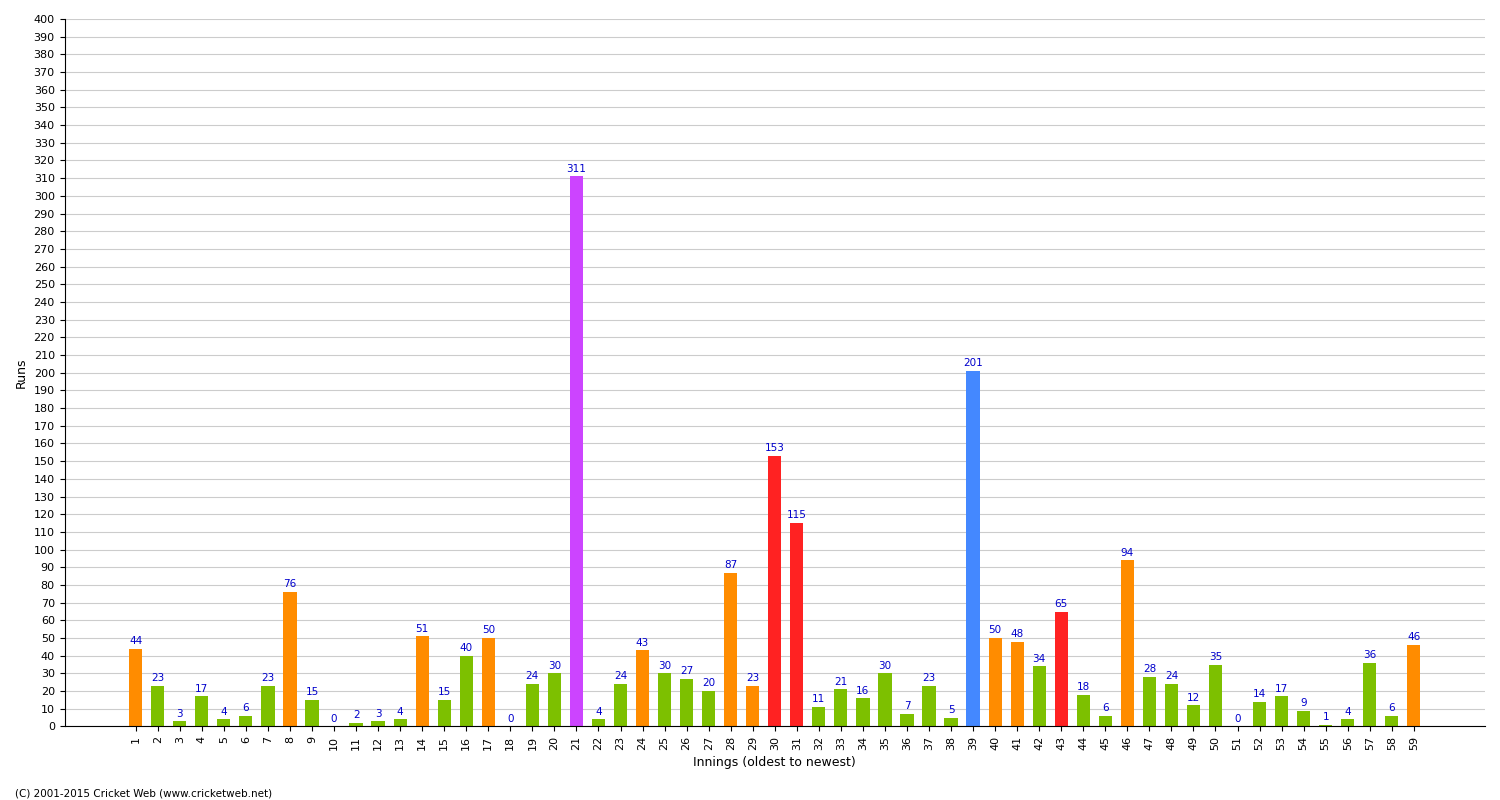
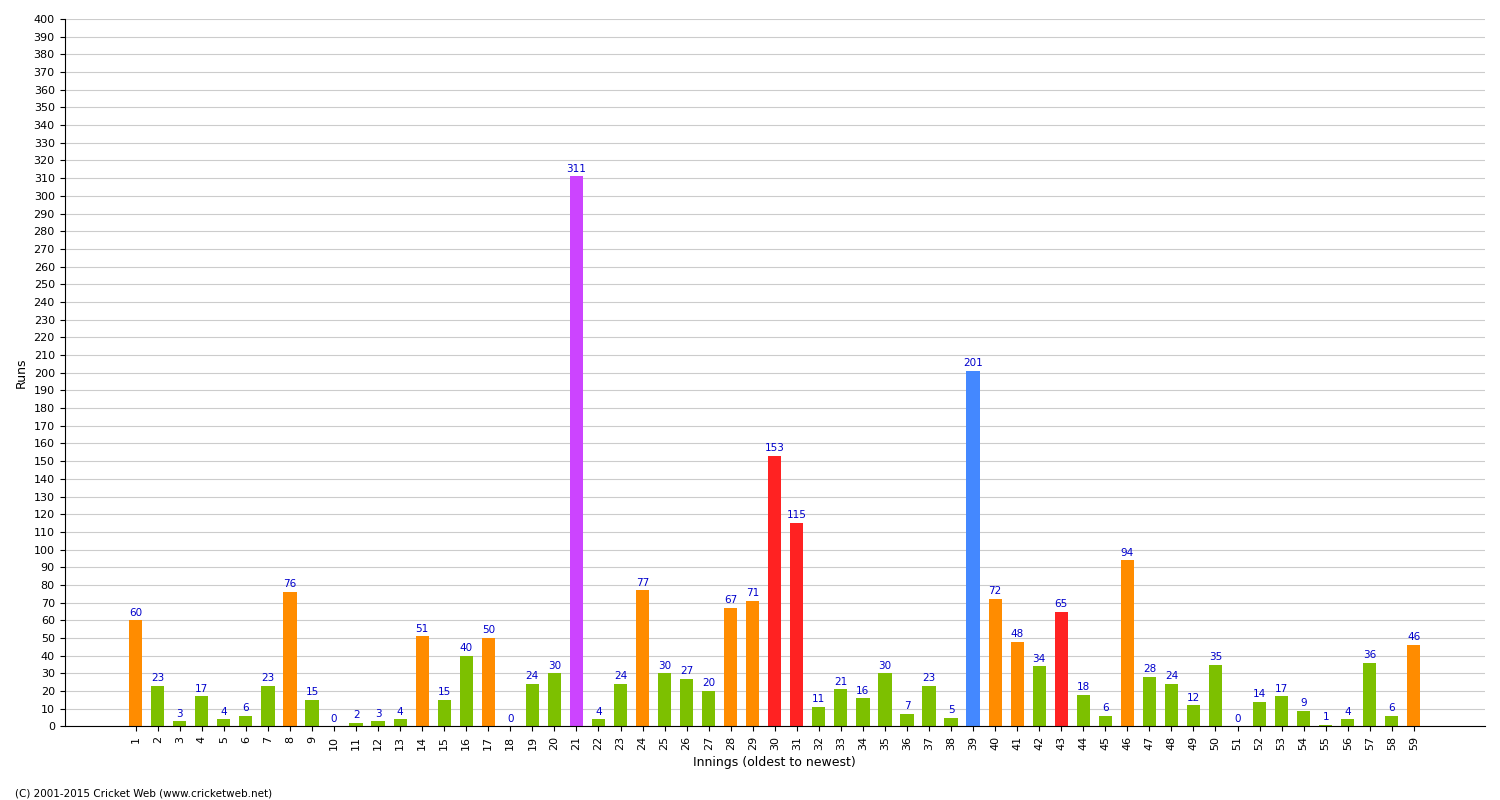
1: 44 -> 60
24: 43 -> 77
28: 87 -> 67
29: 23 -> 71
40: 50 -> 72
